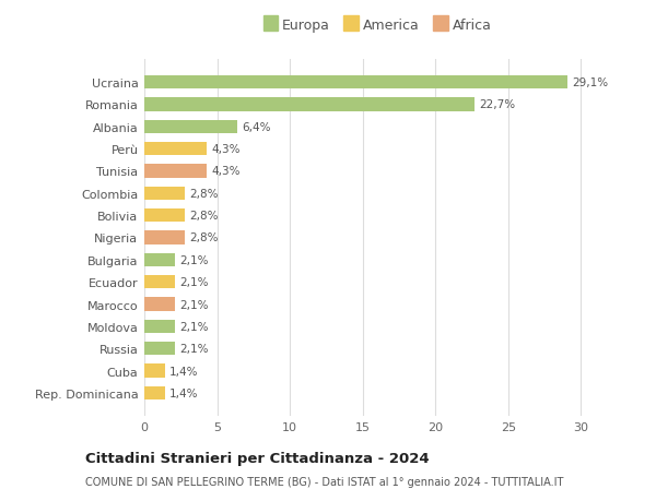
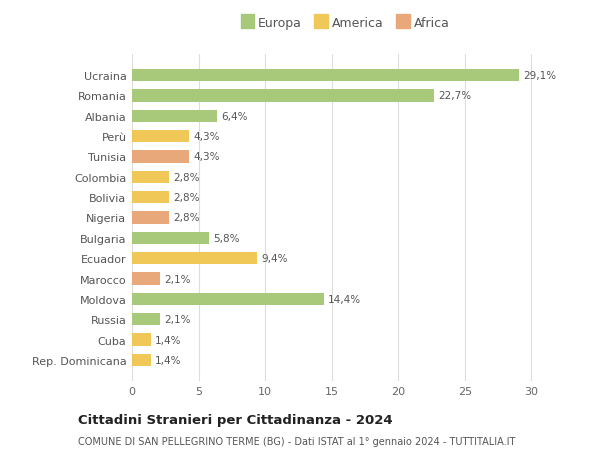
Bulgaria: 2,1% -> 5,8%
Ecuador: 2,1% -> 9,4%
Moldova: 2,1% -> 14,4%
